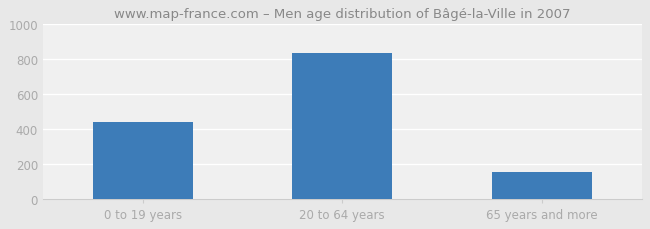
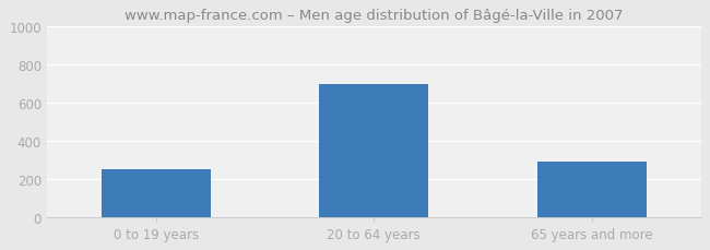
0 to 19 years: 440 -> 250
20 to 64 years: 840 -> 700
65 years and more: 150 -> 290
